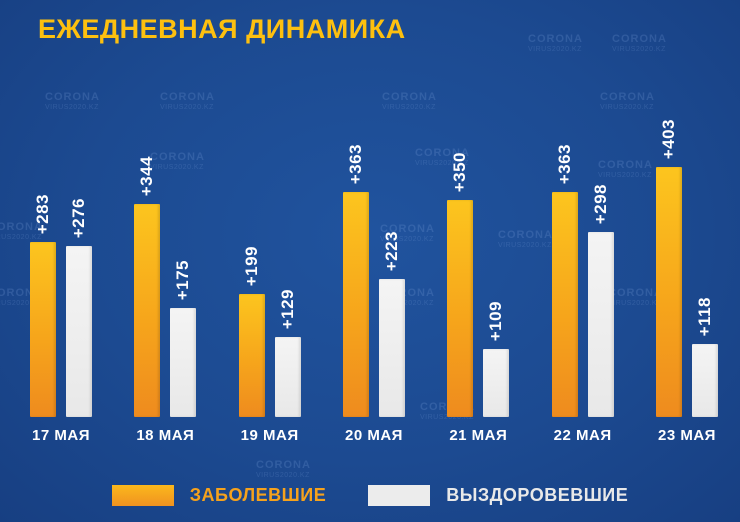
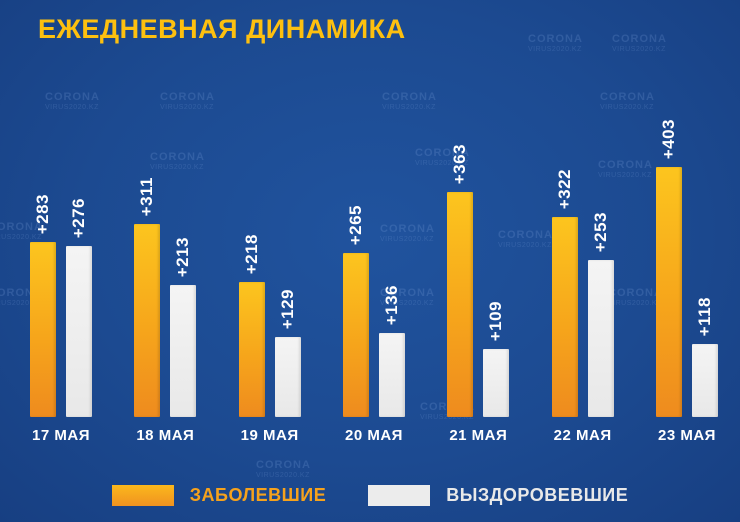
ЗАБОЛЕВШИЕ/18 МАЯ: +344 -> +311
ВЫЗДОРОВЕВШИЕ/18 МАЯ: +175 -> +213
ЗАБОЛЕВШИЕ/19 МАЯ: +199 -> +218
ЗАБОЛЕВШИЕ/20 МАЯ: +363 -> +265
ВЫЗДОРОВЕВШИЕ/20 МАЯ: +223 -> +136
ЗАБОЛЕВШИЕ/21 МАЯ: +350 -> +363
ЗАБОЛЕВШИЕ/22 МАЯ: +363 -> +322
ВЫЗДОРОВЕВШИЕ/22 МАЯ: +298 -> +253
